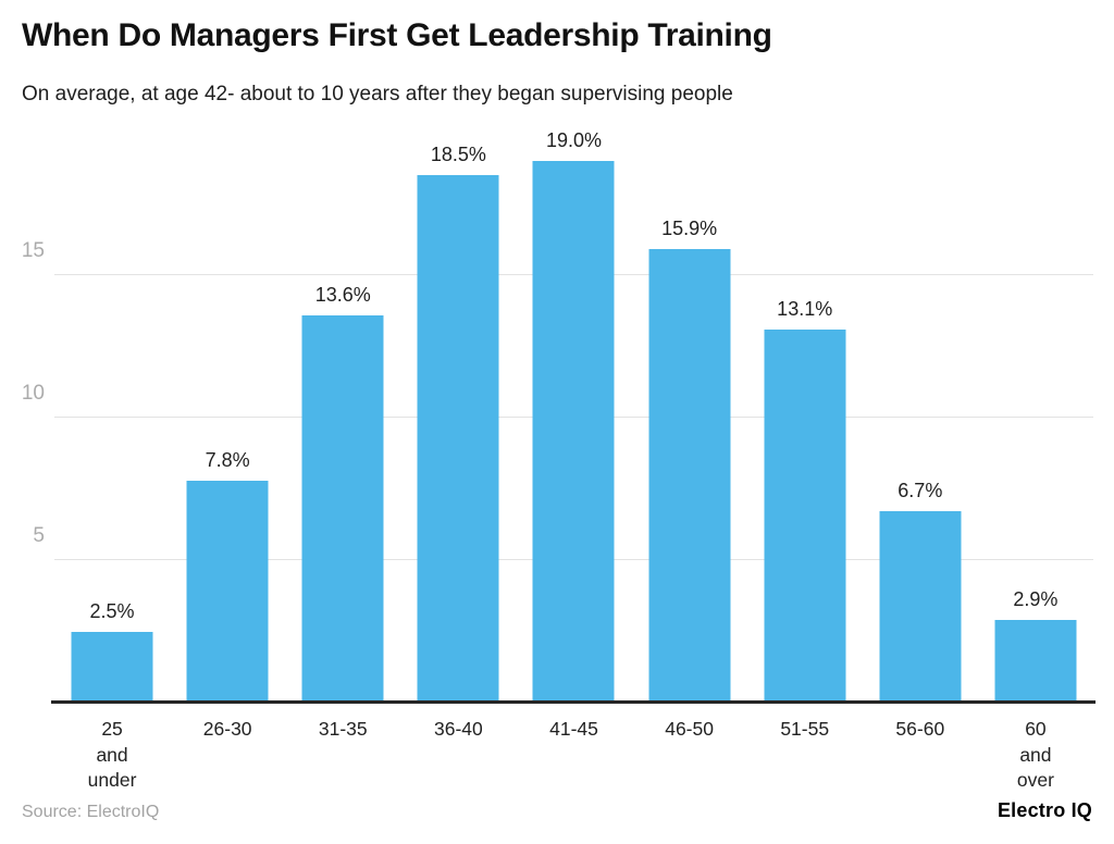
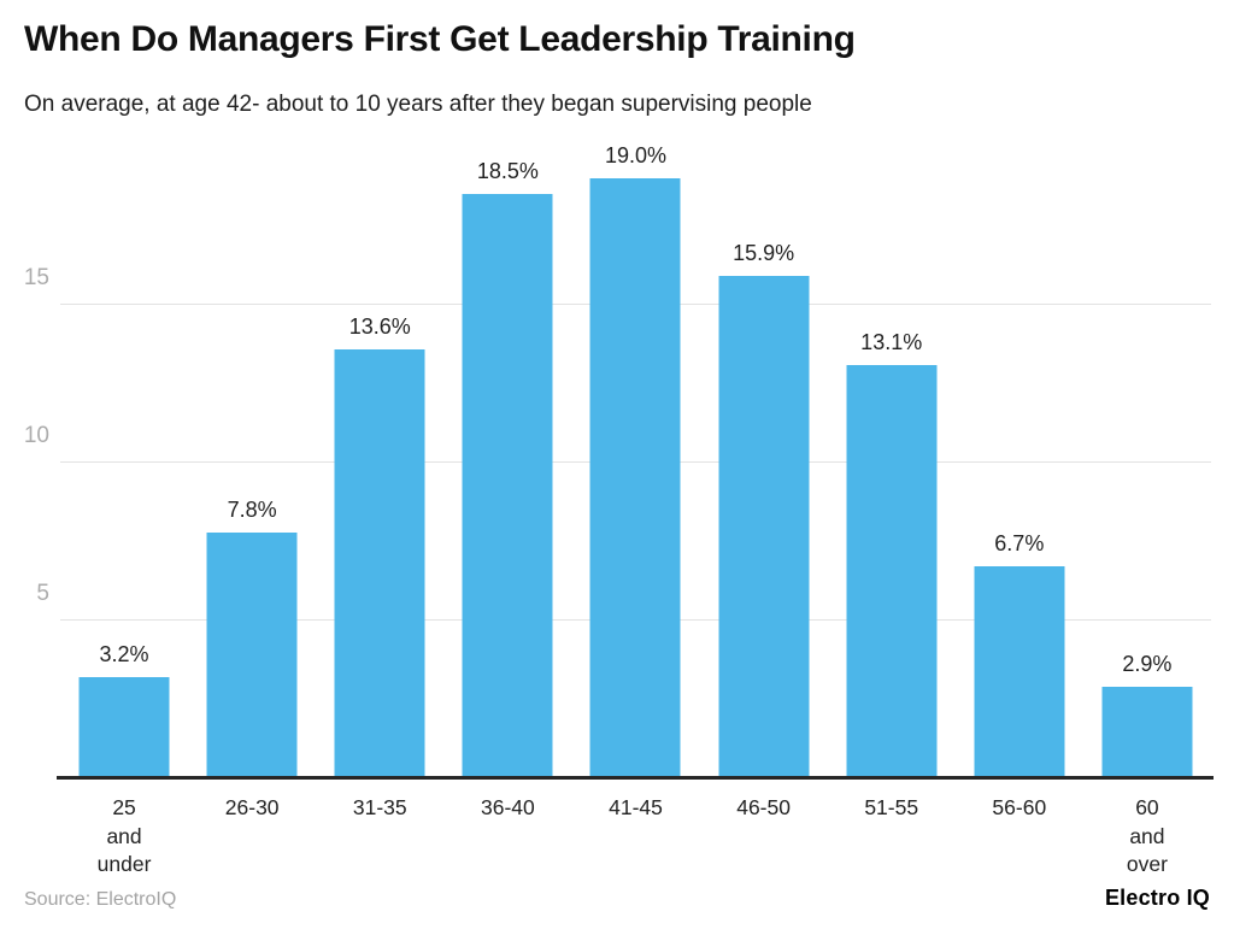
25 and under: 2.5% -> 3.2%
